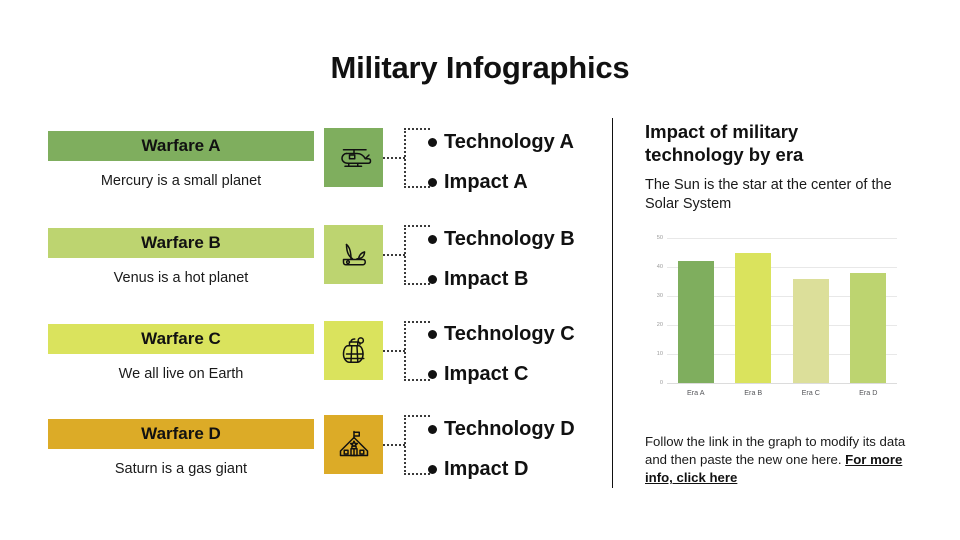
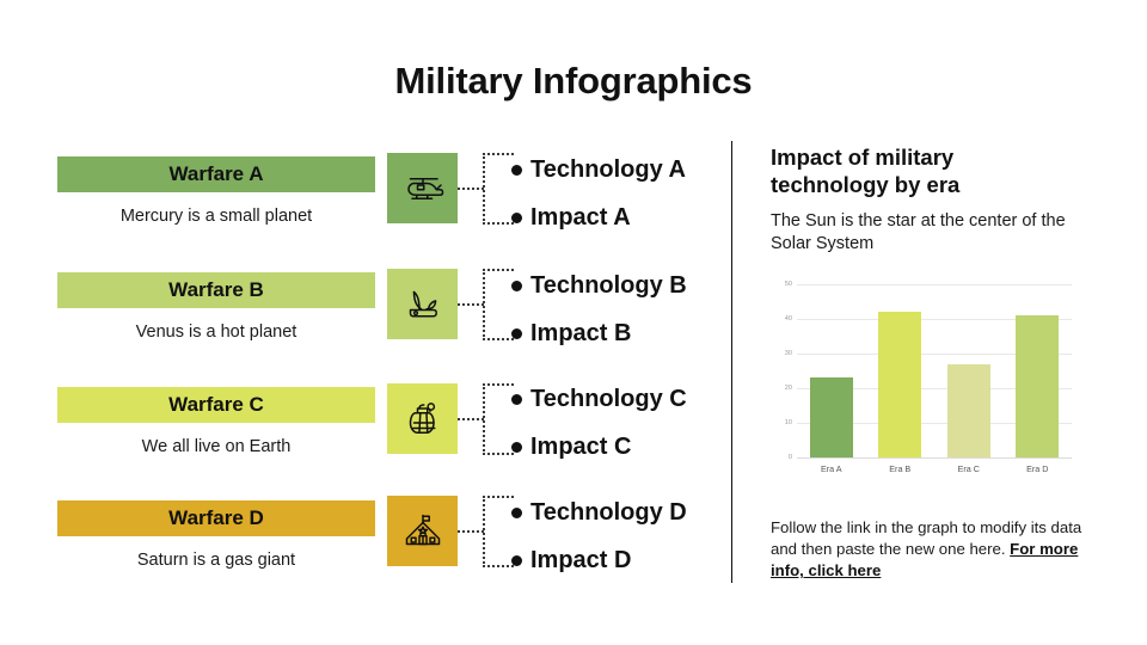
Era A: 42 -> 23
Era B: 45 -> 42
Era C: 36 -> 27
Era D: 38 -> 41
